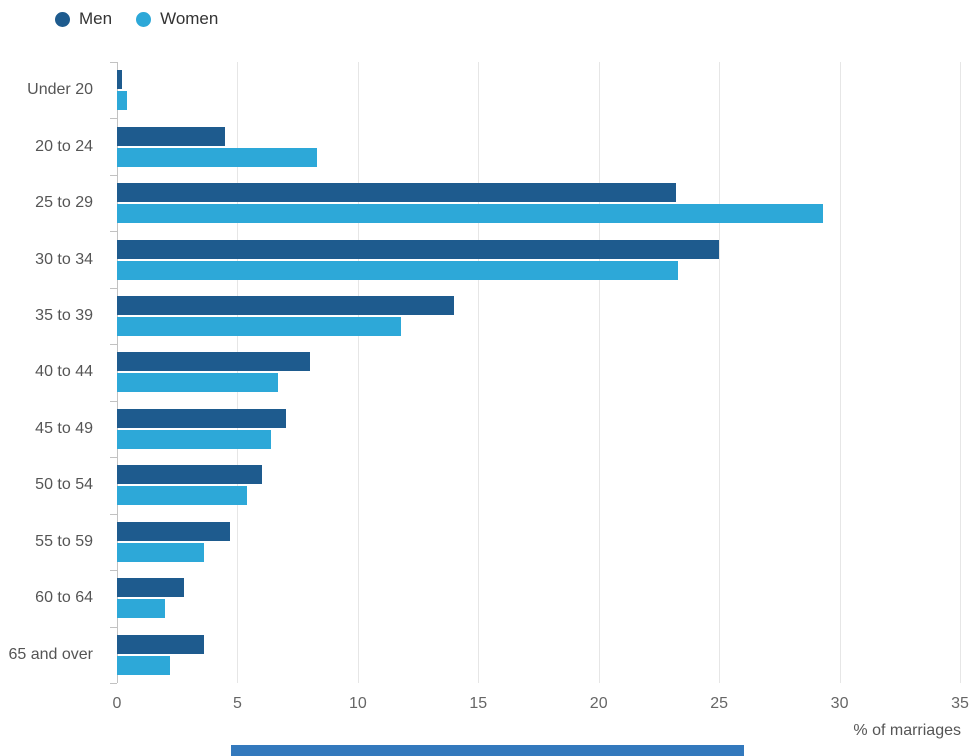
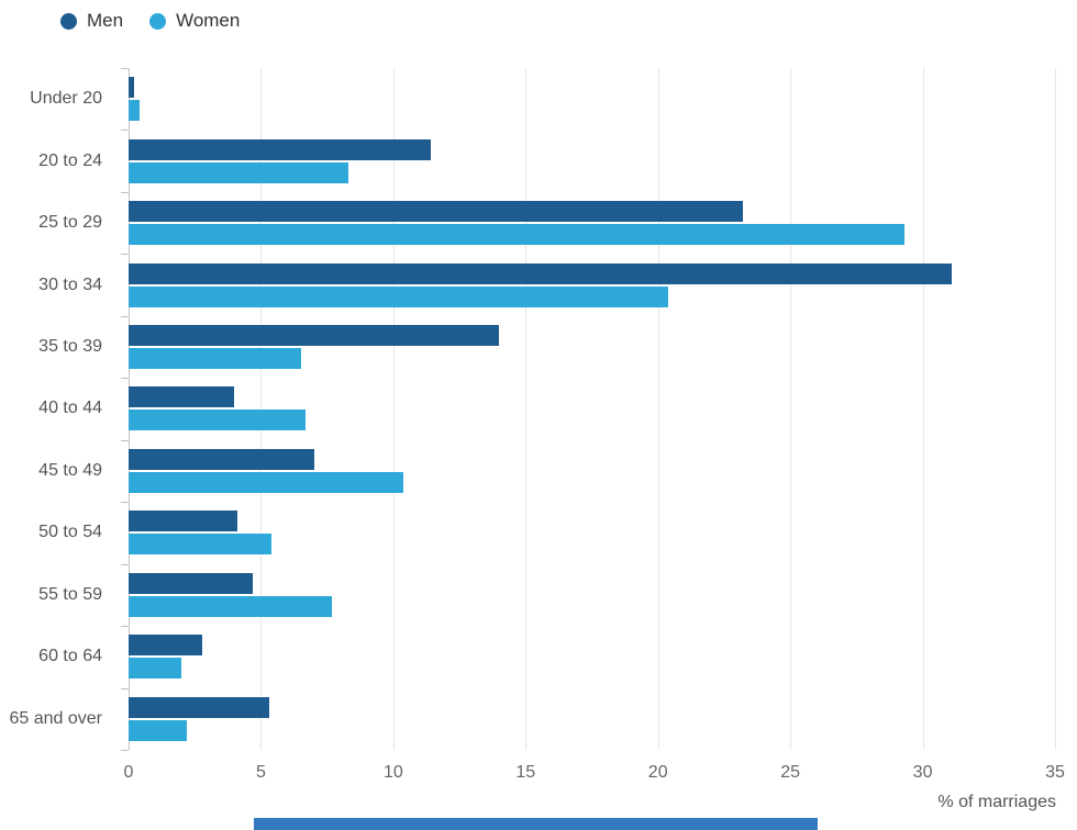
Men/20 to 24: 4.5 -> 11.4
Men/30 to 34: 25.0 -> 31.1
Women/30 to 34: 23.3 -> 20.4
Women/35 to 39: 11.8 -> 6.5
Men/40 to 44: 8.0 -> 4.0
Women/45 to 49: 6.4 -> 10.4
Men/50 to 54: 6.0 -> 4.1
Women/55 to 59: 3.6 -> 7.7
Men/65 and over: 3.6 -> 5.3
